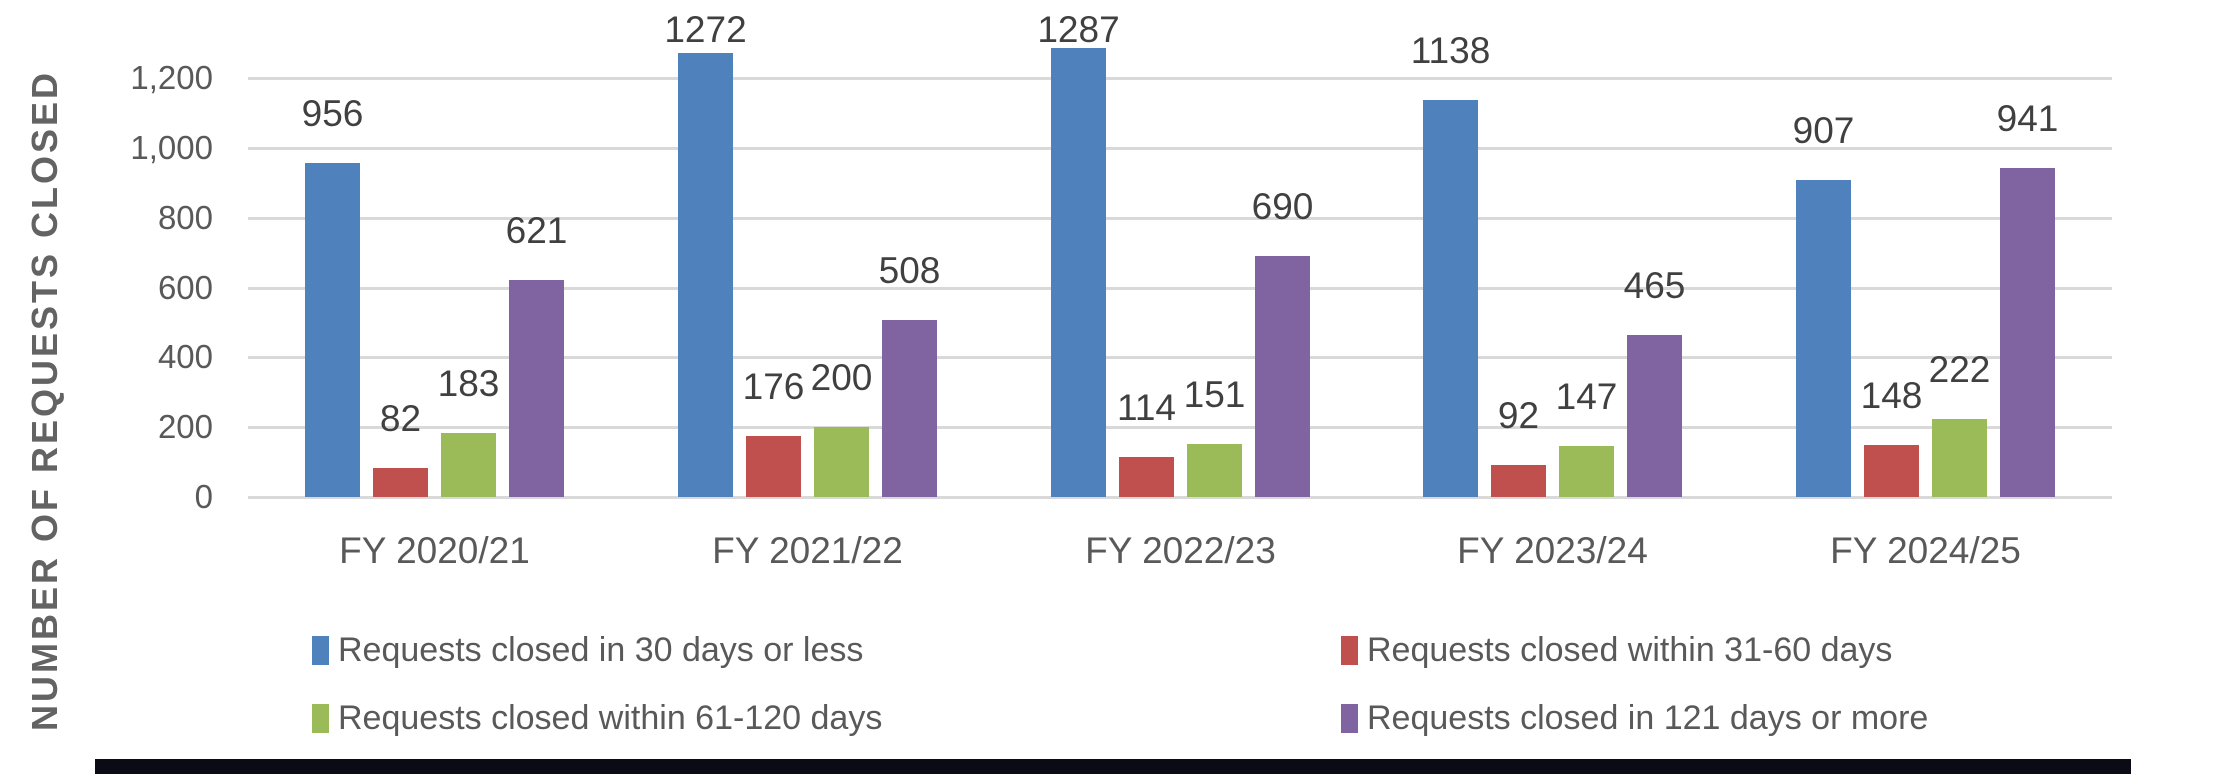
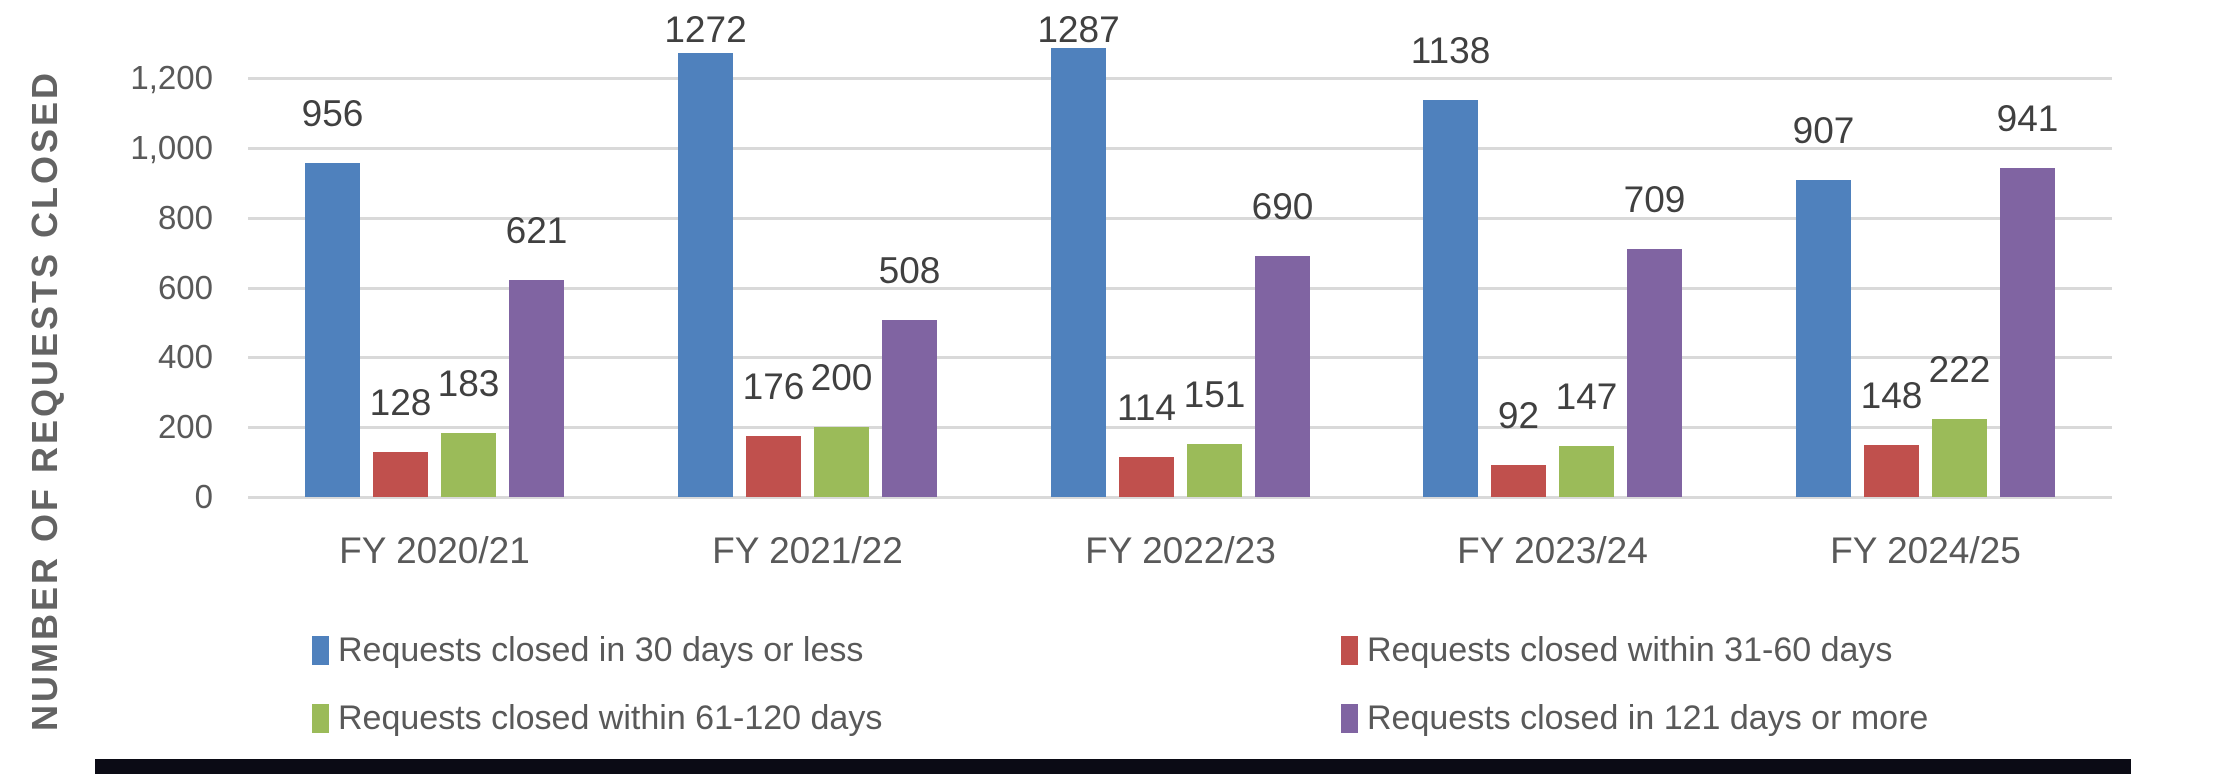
Requests closed within 31-60 days/FY 2020/21: 82 -> 128
Requests closed in 121 days or more/FY 2023/24: 465 -> 709
